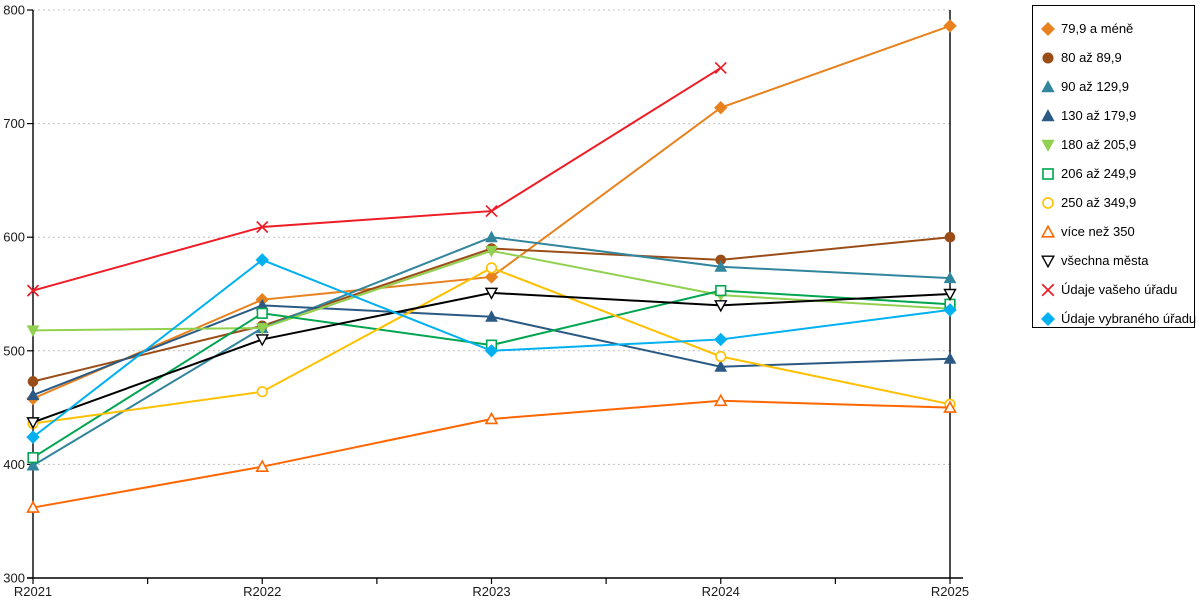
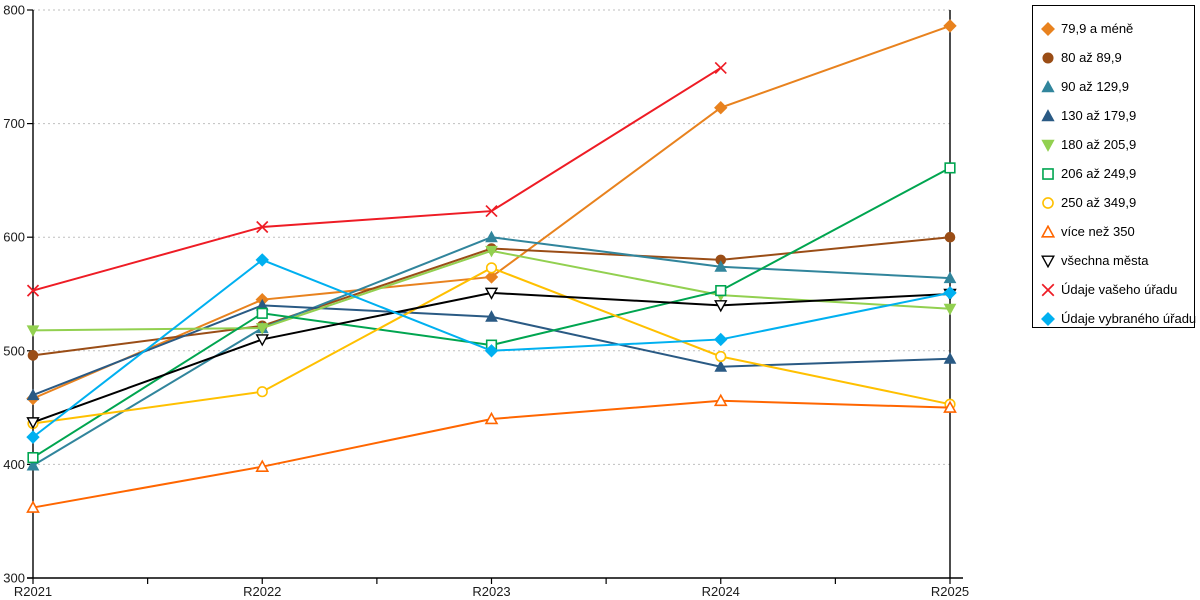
80 až 89,9/R2021: 473 -> 496
206 až 249,9/R2025: 541 -> 661
Údaje vybraného úřadu/R2025: 536 -> 551
